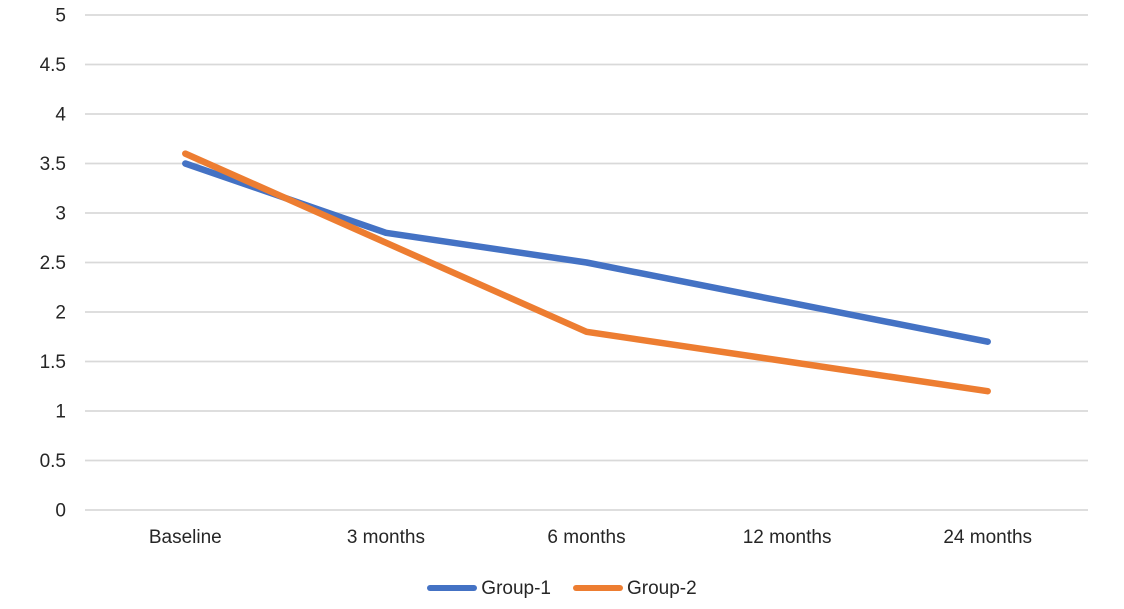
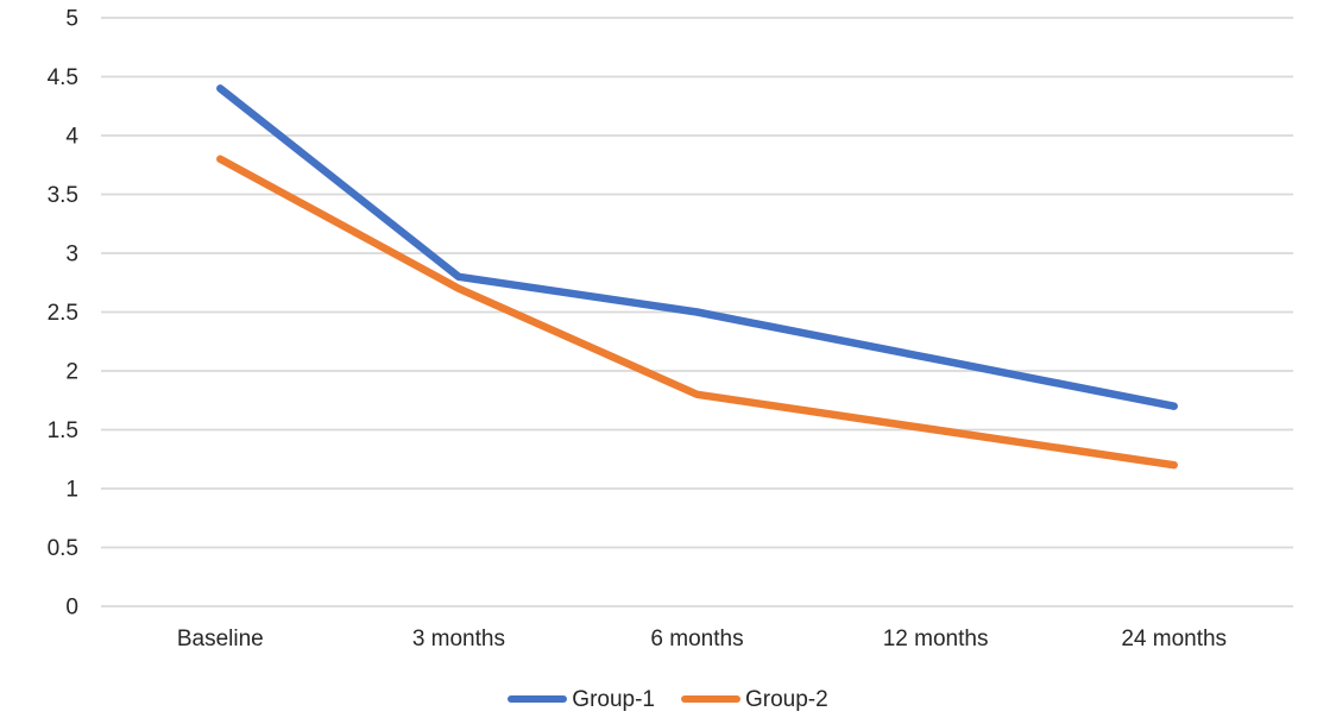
Group-1/Baseline: 3.5 -> 4.4
Group-2/Baseline: 3.6 -> 3.8
